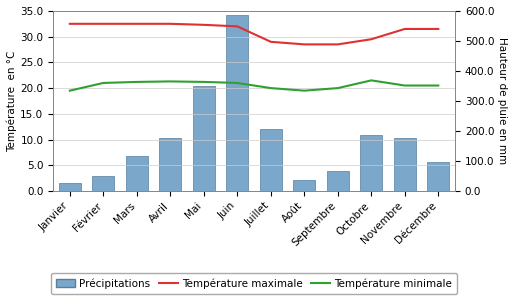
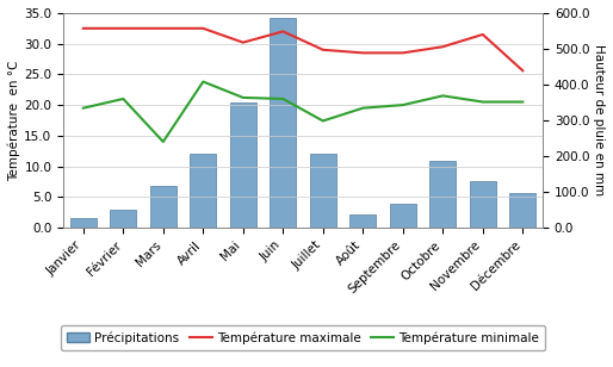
Température minimale/Mars: 21.2 -> 14.0
Précipitations/Avril: 175 -> 205
Température minimale/Avril: 21.3 -> 23.8
Température maximale/Mai: 32.3 -> 30.2
Température minimale/Juillet: 20.0 -> 17.4
Précipitations/Novembre: 175 -> 130
Température maximale/Décembre: 31.5 -> 25.6
